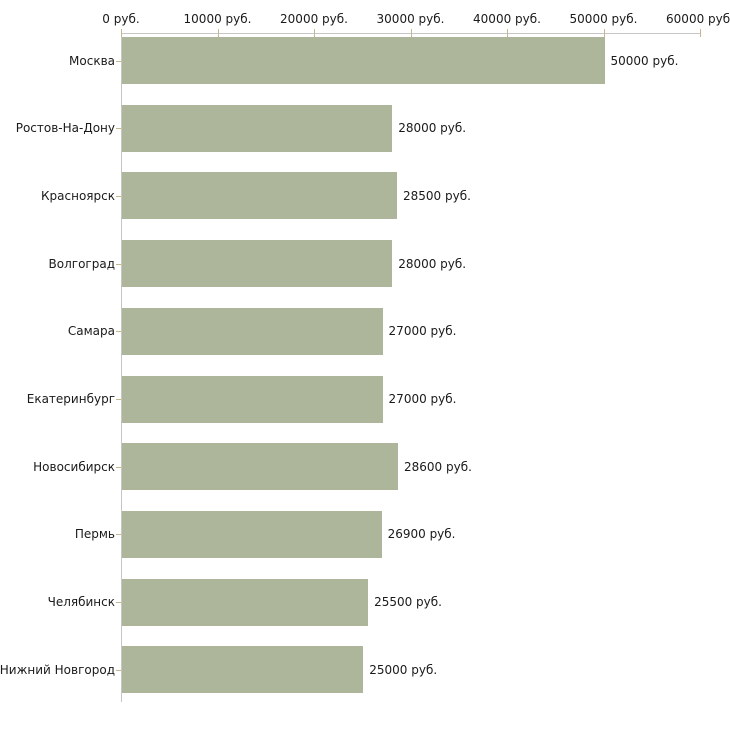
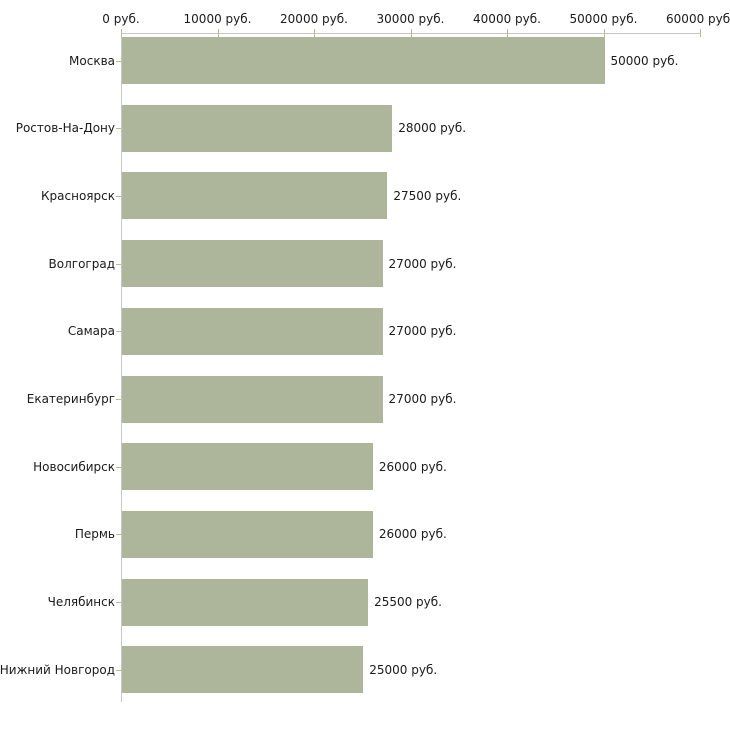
Красноярск: 28500 -> 27500
Волгоград: 28000 -> 27000
Новосибирск: 28600 -> 26000
Пермь: 26900 -> 26000
